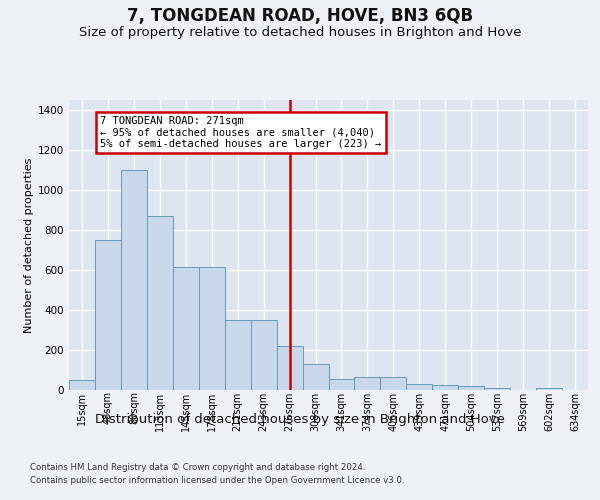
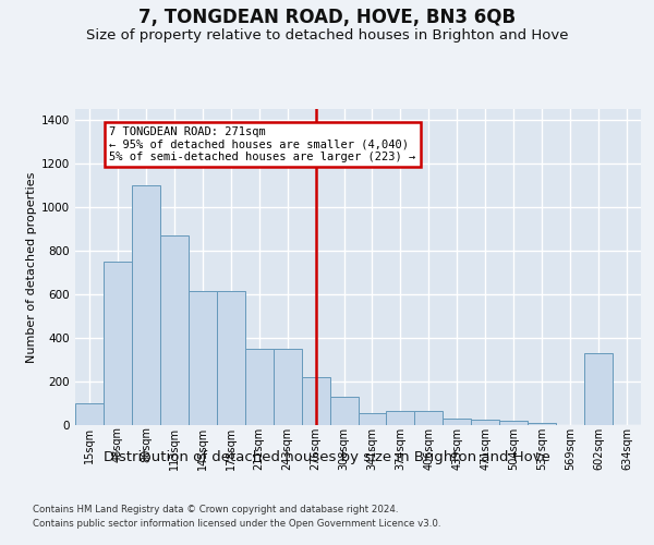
15sqm: 50 -> 100
602sqm: 10 -> 330
